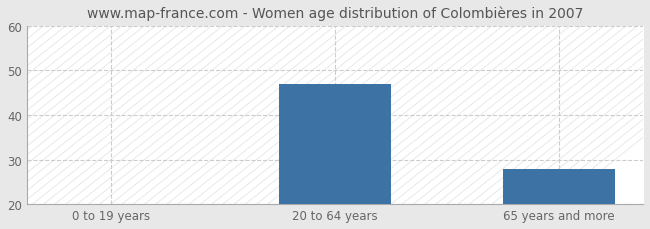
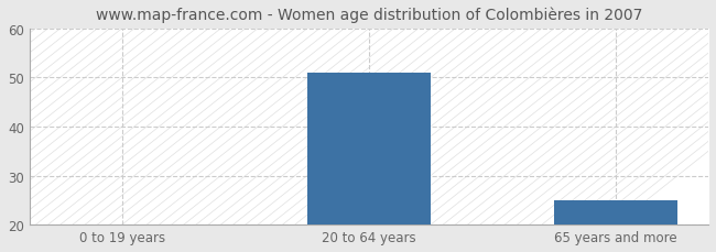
20 to 64 years: 47 -> 51
65 years and more: 28 -> 25
